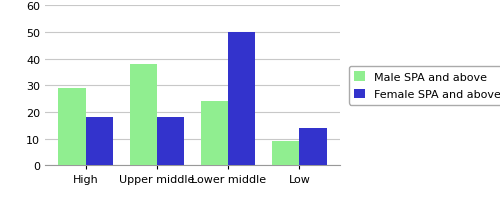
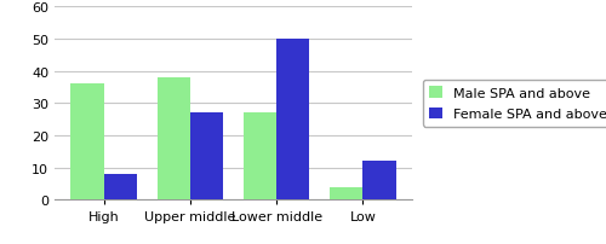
Male SPA and above/High: 29 -> 36
Female SPA and above/High: 18 -> 8
Female SPA and above/Upper middle: 18 -> 27
Male SPA and above/Lower middle: 24 -> 27
Male SPA and above/Low: 9 -> 4
Female SPA and above/Low: 14 -> 12
